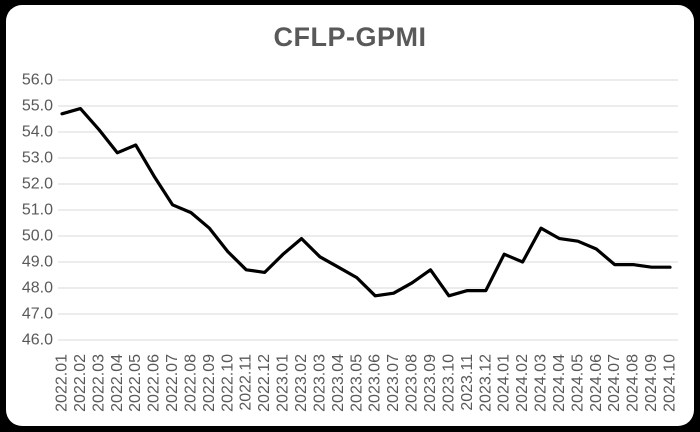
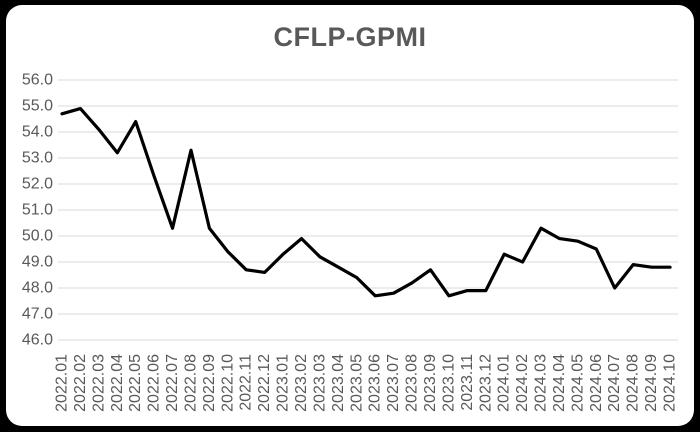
2022.05: 53.5 -> 54.4
2022.07: 51.2 -> 50.3
2022.08: 50.9 -> 53.3
2024.07: 48.9 -> 48.0
